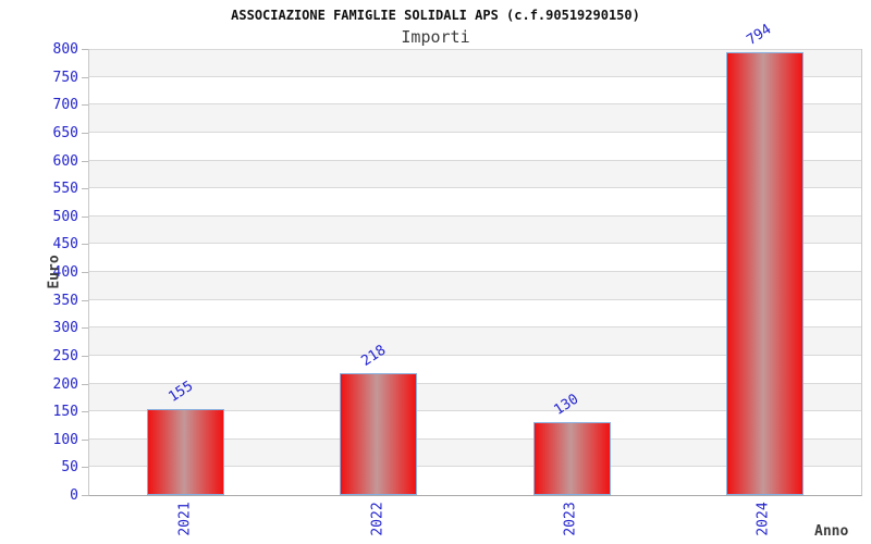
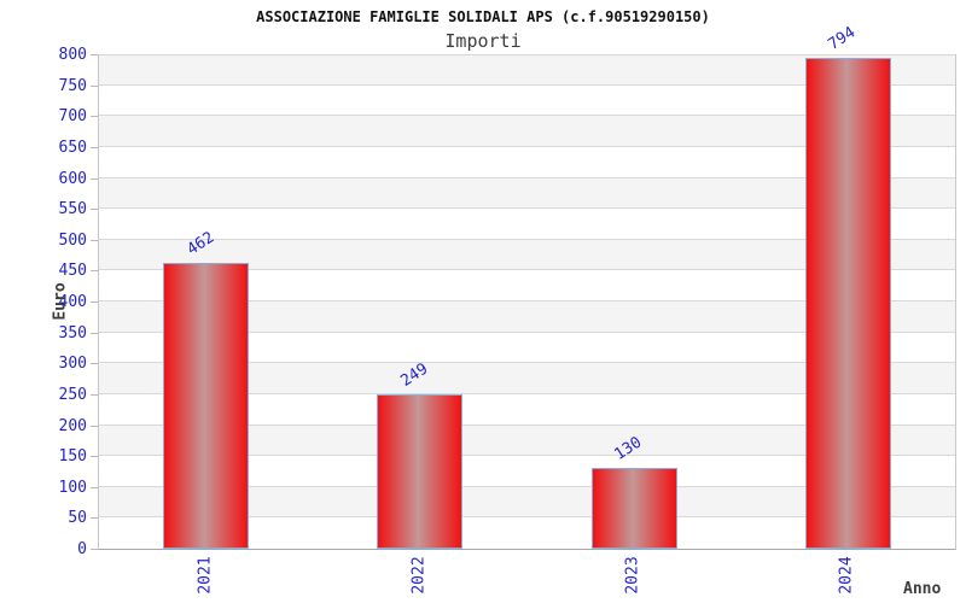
2021: 155 -> 462
2022: 218 -> 249
